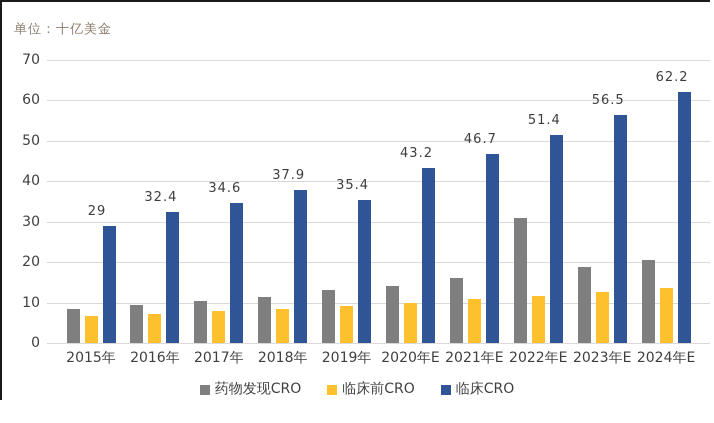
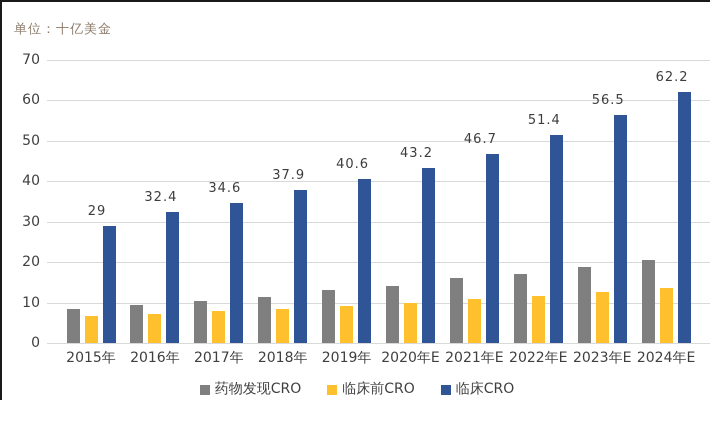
临床CRO/2019年: 35.4 -> 40.6
药物发现CRO/2022年E: 31 -> 17
